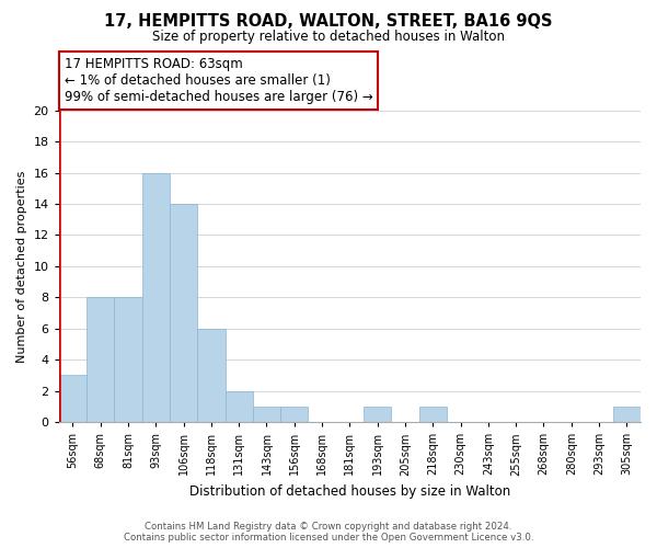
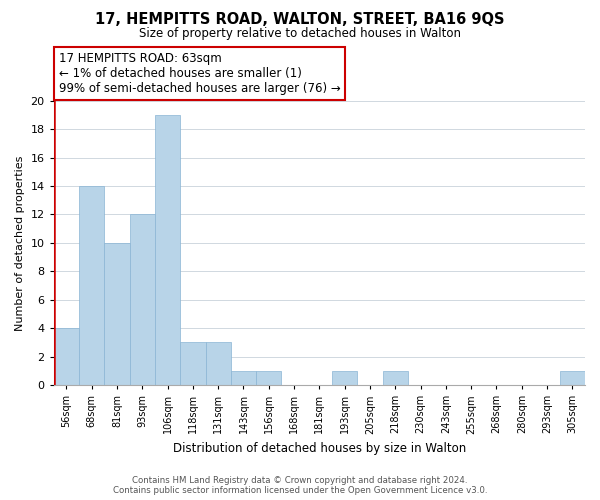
56sqm: 3 -> 4
68sqm: 8 -> 14
81sqm: 8 -> 10
93sqm: 16 -> 12
106sqm: 14 -> 19
118sqm: 6 -> 3
131sqm: 2 -> 3
